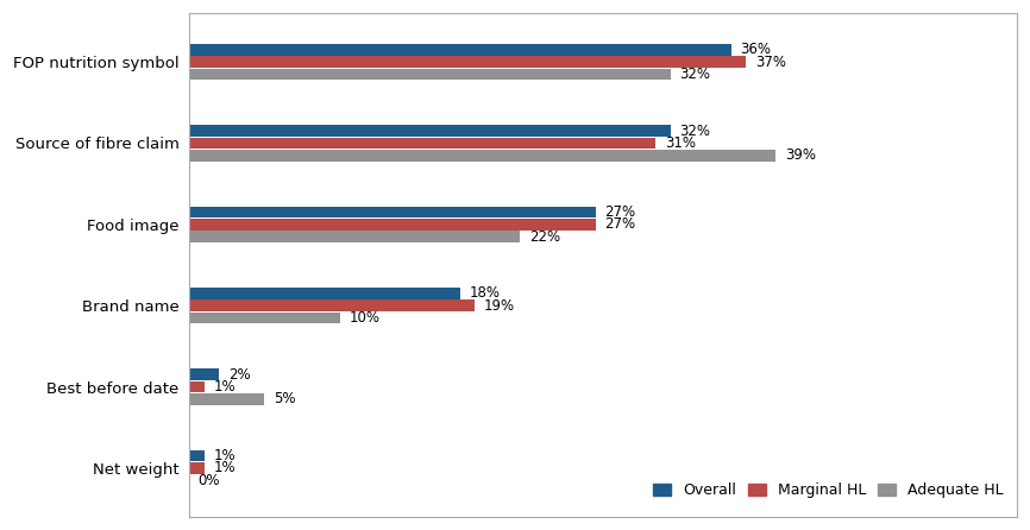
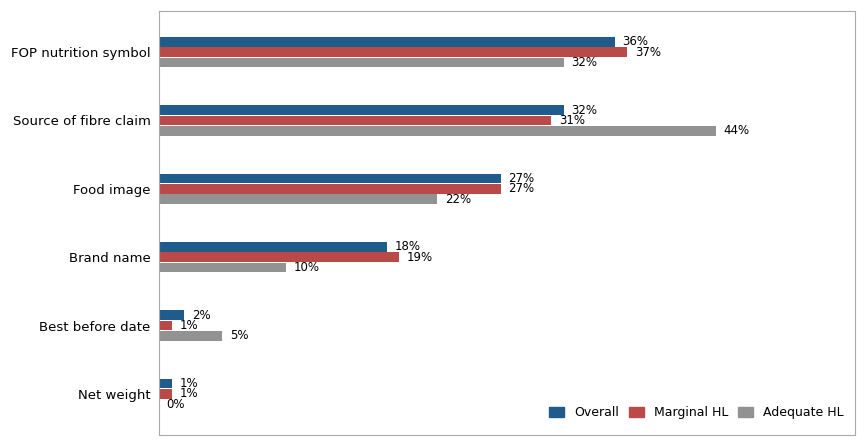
Adequate HL/Source of fibre claim: 39% -> 44%
